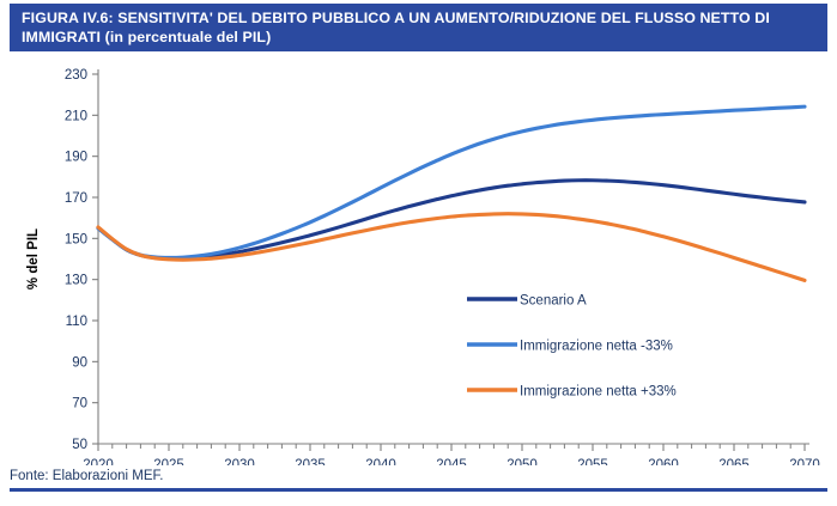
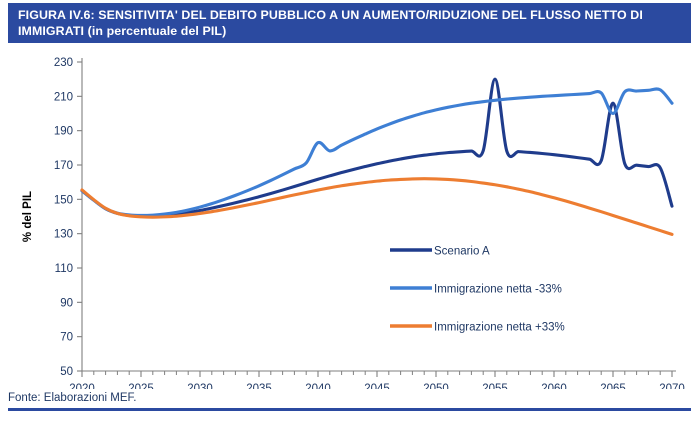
Immigrazione netta -33%/2040: 175 -> 183
Scenario A/2055: 178 -> 220
Scenario A/2065: 172 -> 206
Immigrazione netta -33%/2065: 212 -> 200
Scenario A/2070: 168 -> 146
Immigrazione netta -33%/2070: 214 -> 206
